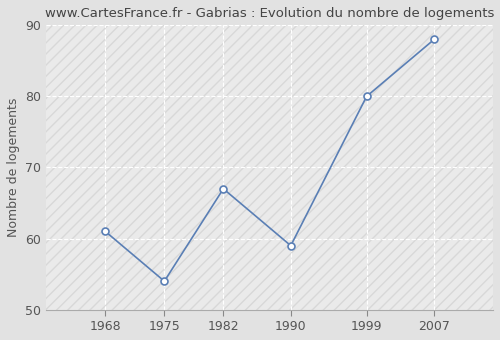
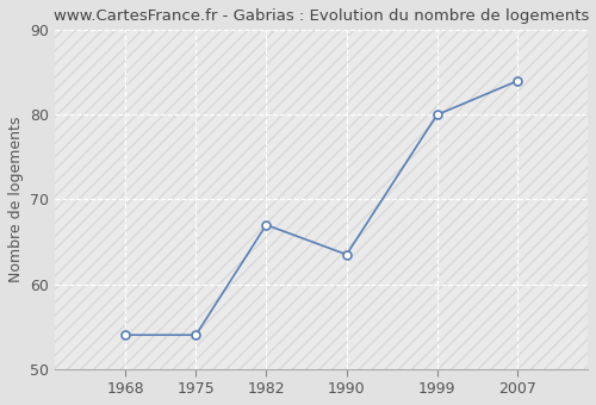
1968: 61.0 -> 54.0
1990: 59.0 -> 63.5
2007: 88.0 -> 84.0
